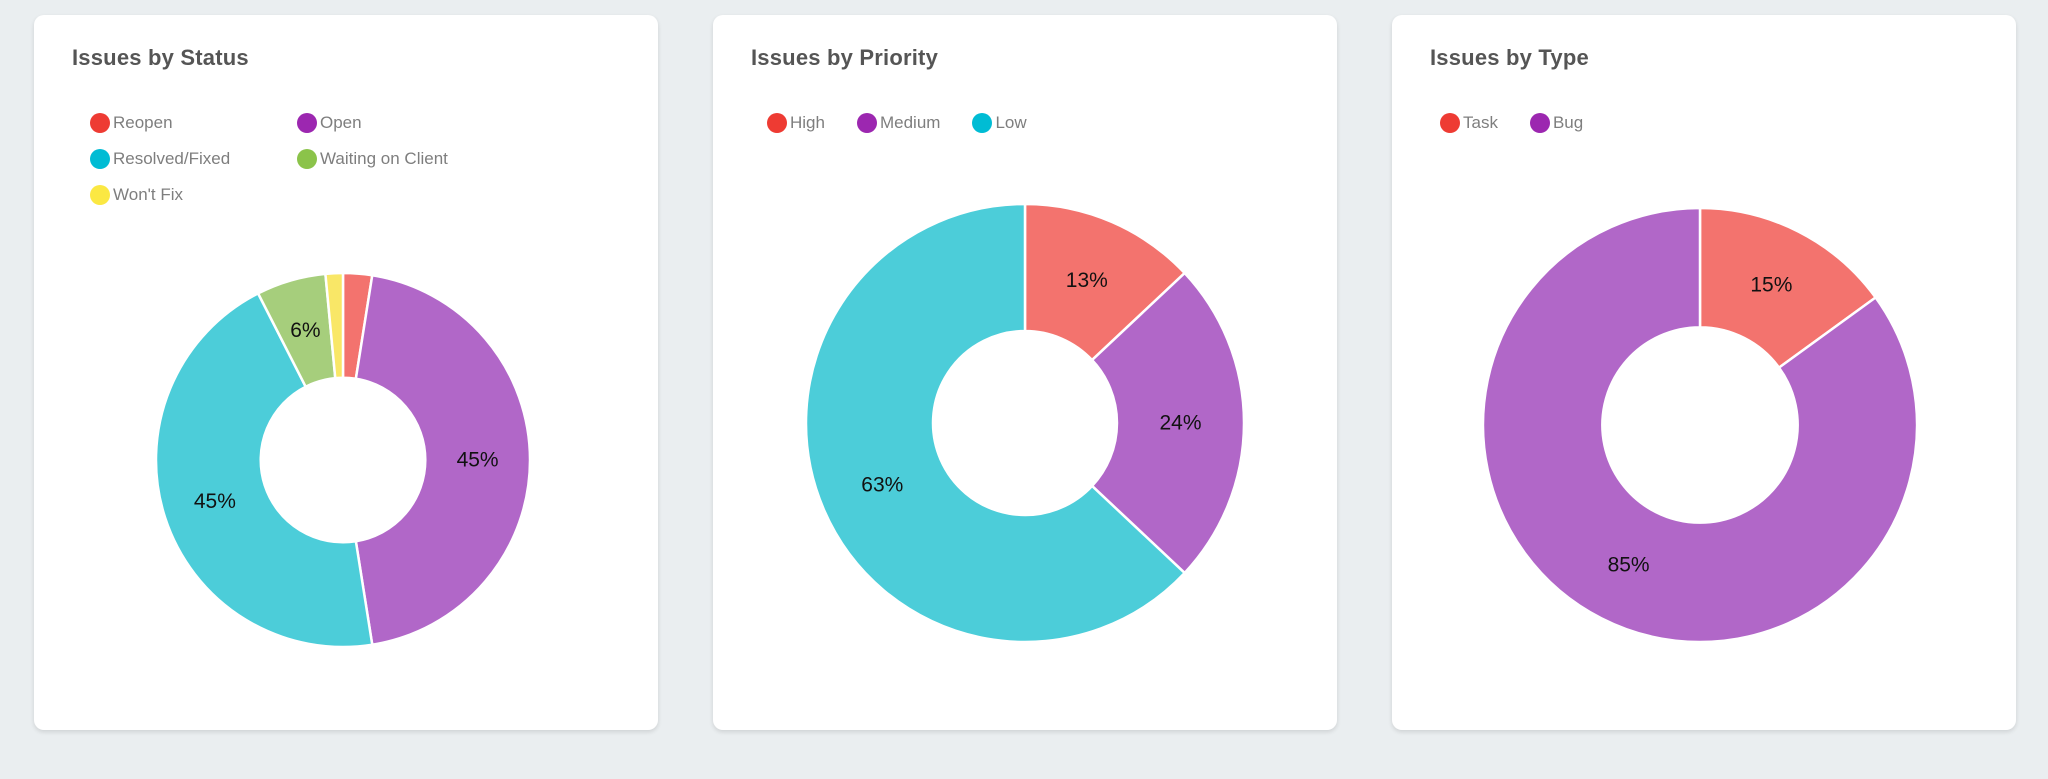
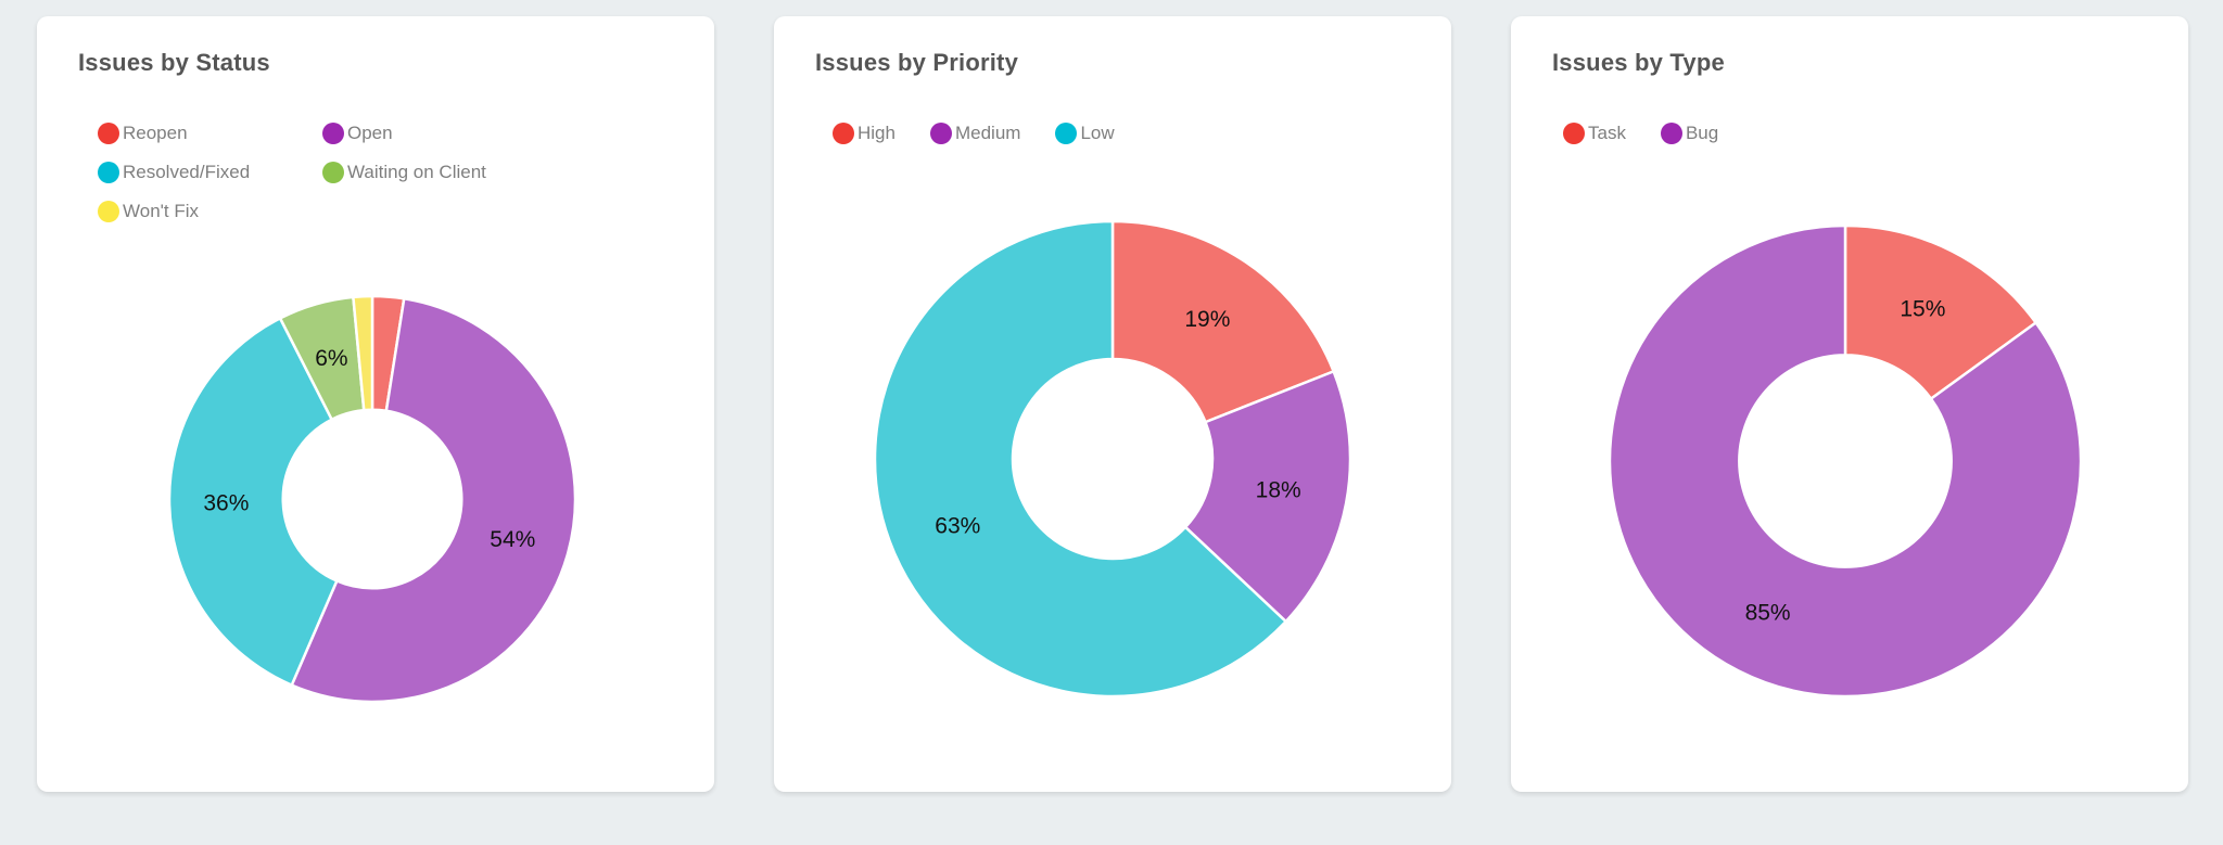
Issues by Status/Open: 45% -> 54%
Issues by Status/Resolved/Fixed: 45% -> 36%
Issues by Priority/High: 13% -> 19%
Issues by Priority/Medium: 24% -> 18%
